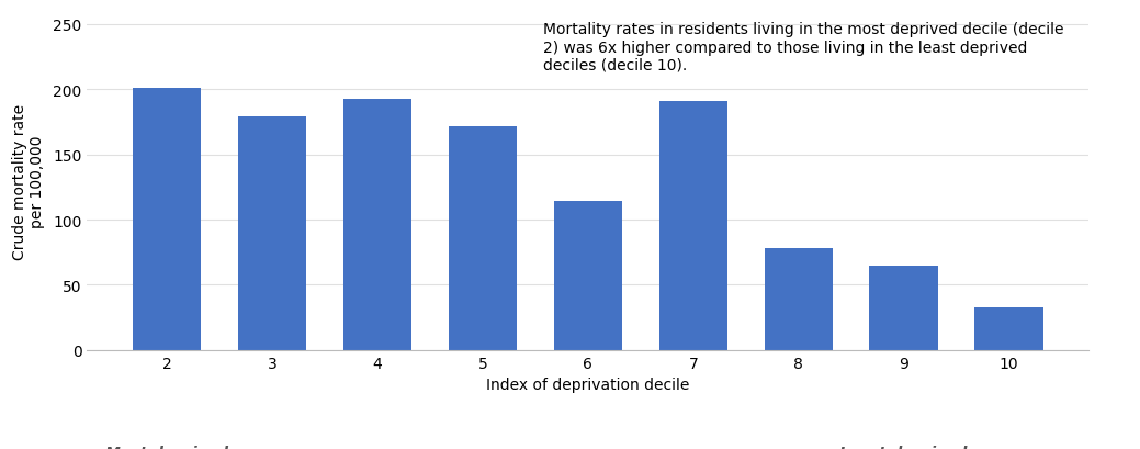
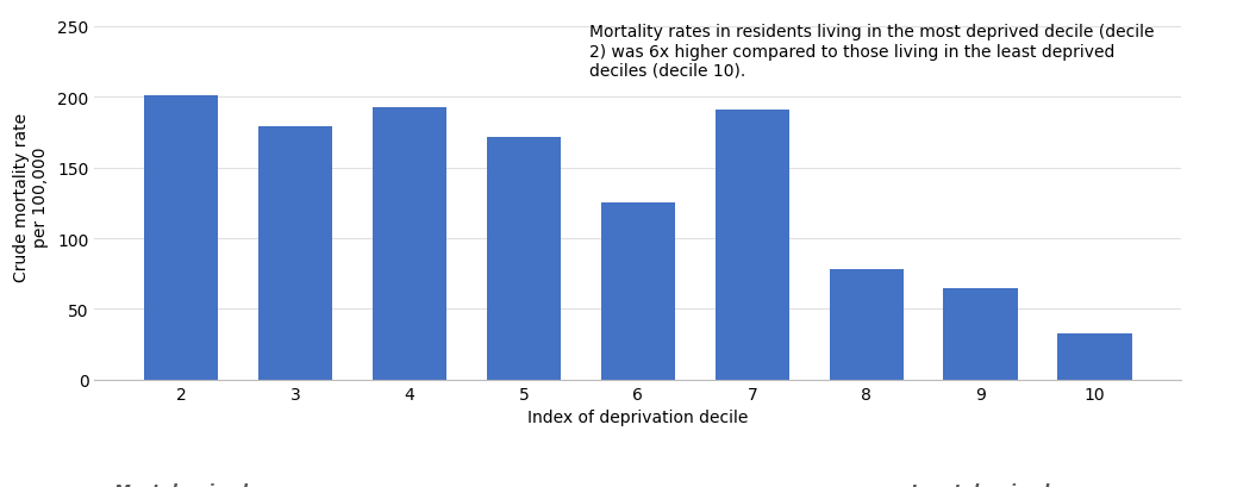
6: 114 -> 125
